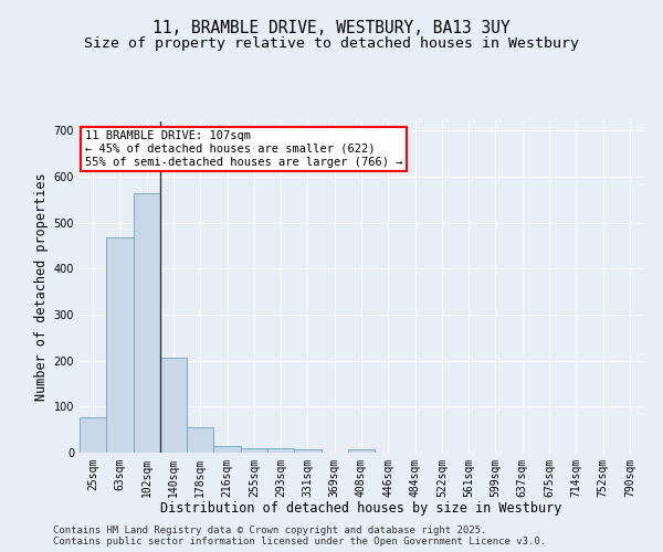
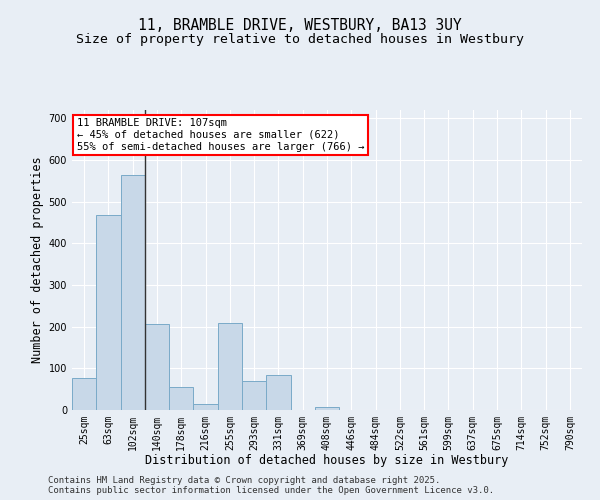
255sqm: 10 -> 210
293sqm: 9 -> 70
331sqm: 8 -> 85
